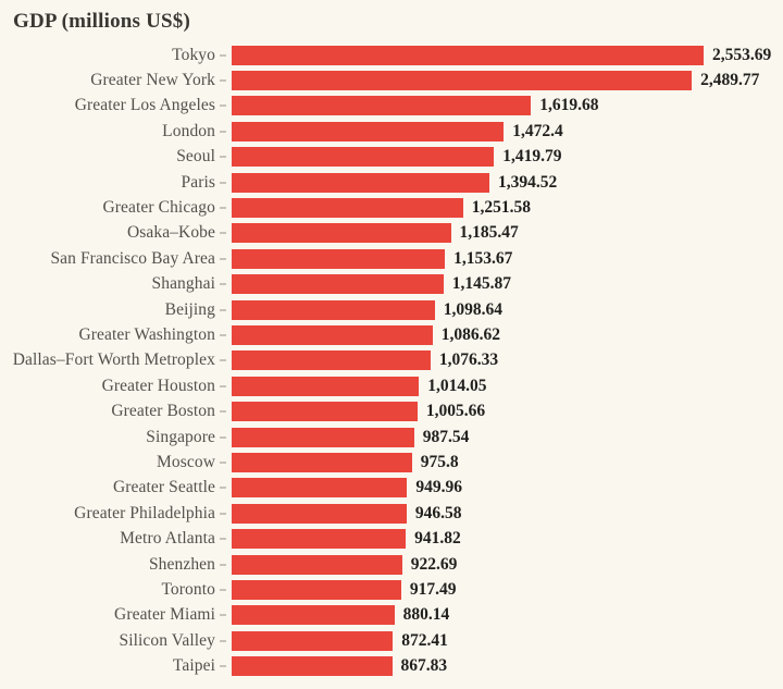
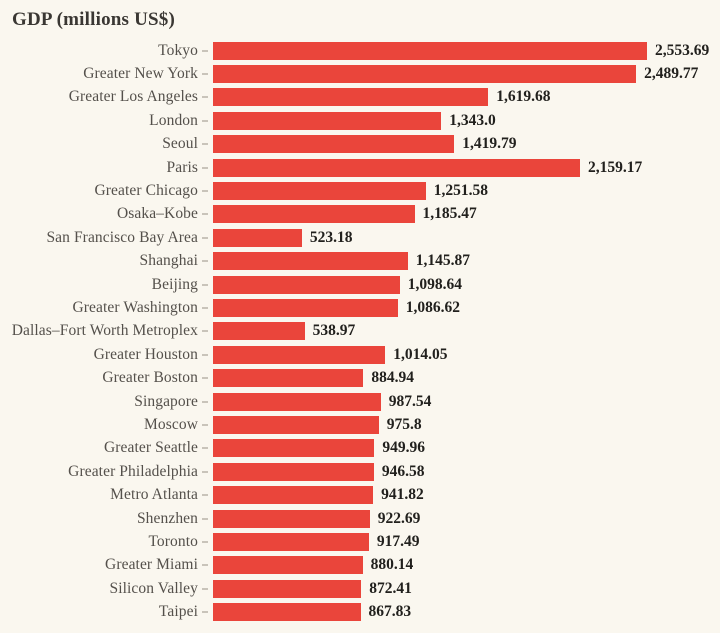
London: 1,472.4 -> 1,343.0
Paris: 1,394.52 -> 2,159.17
San Francisco Bay Area: 1,153.67 -> 523.18
Dallas–Fort Worth Metroplex: 1,076.33 -> 538.97
Greater Boston: 1,005.66 -> 884.94
